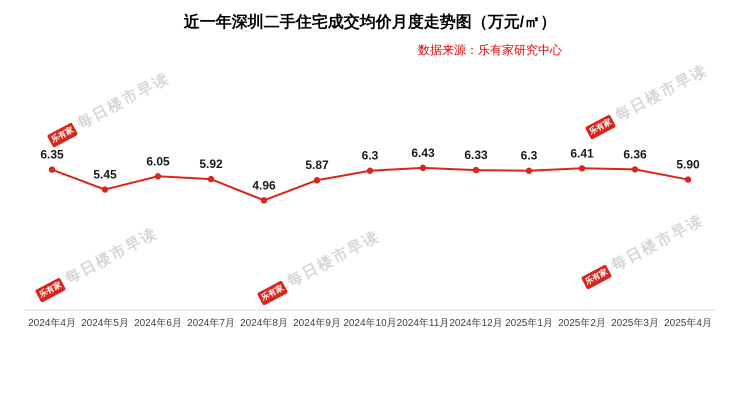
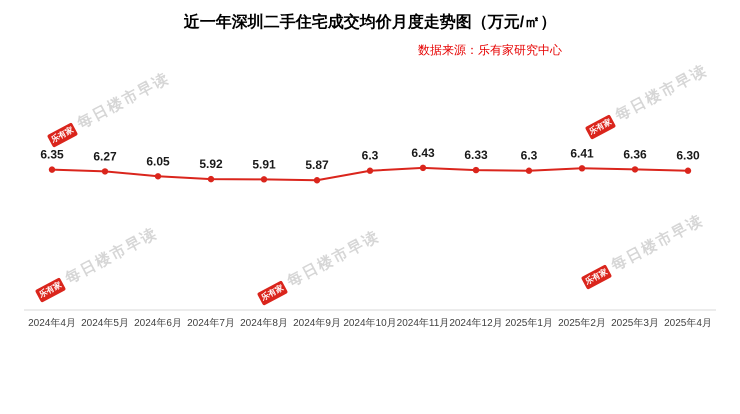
2024年5月: 5.45 -> 6.27
2024年8月: 4.96 -> 5.91
2025年4月: 5.90 -> 6.30
